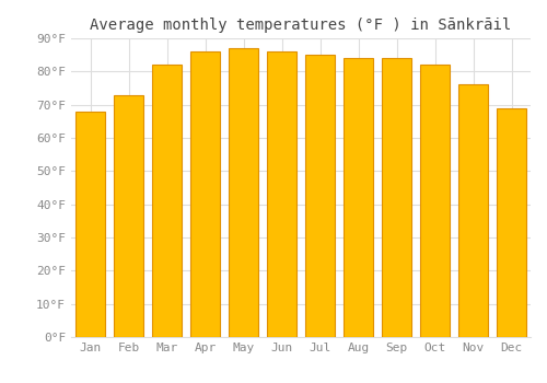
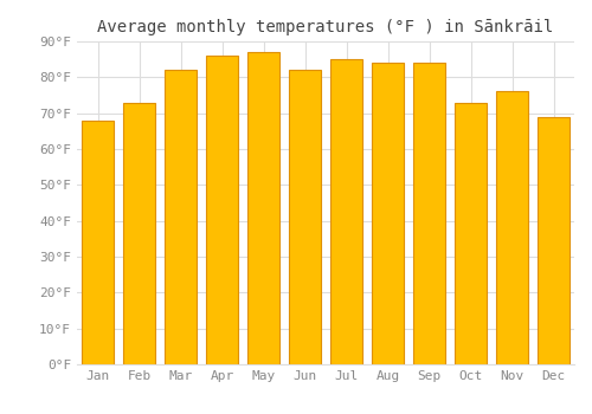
Jun: 86°F -> 82°F
Oct: 82°F -> 73°F
